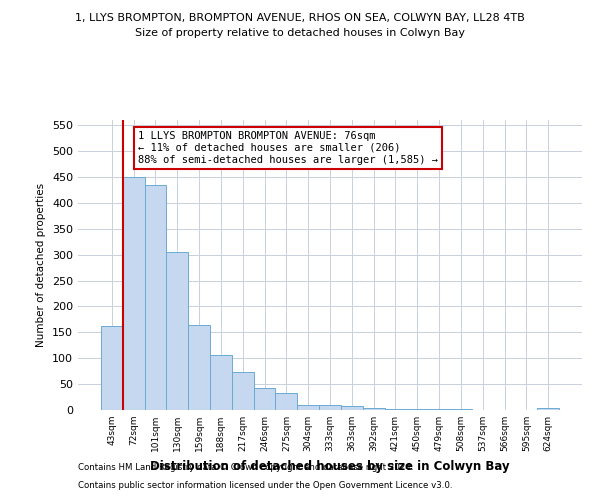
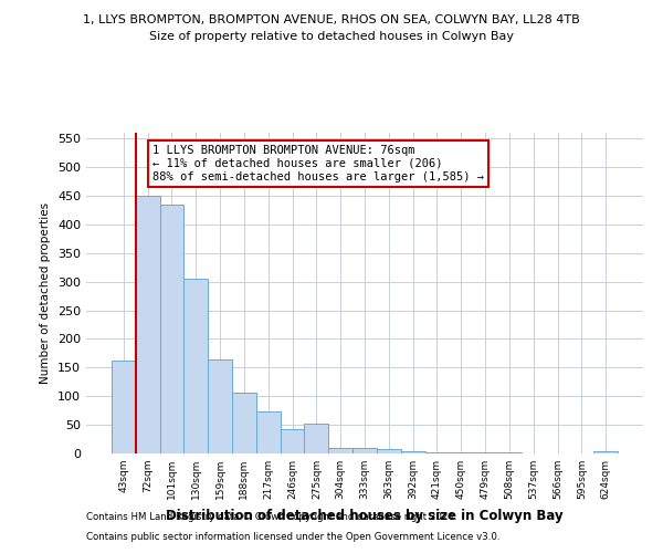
275sqm: 33 -> 52
